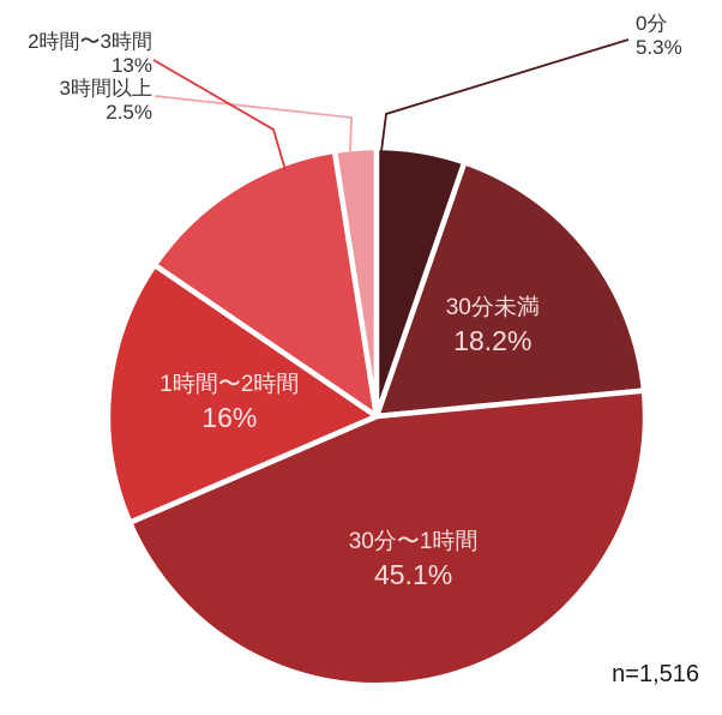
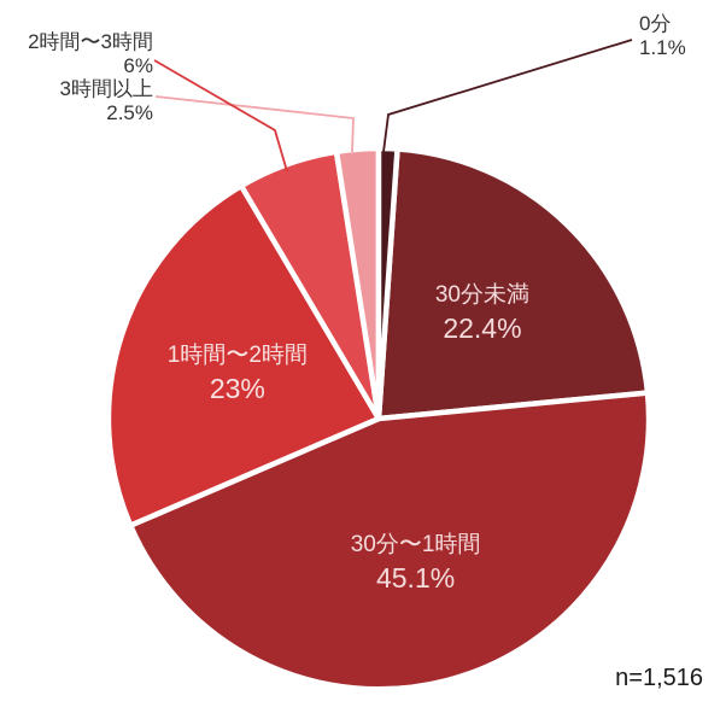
0分: 5.3% -> 1.1%
30分未満: 18.2% -> 22.4%
1時間〜2時間: 16% -> 23%
2時間〜3時間: 13% -> 6%
